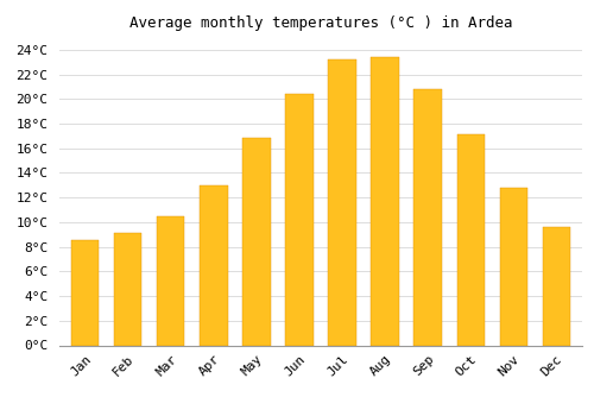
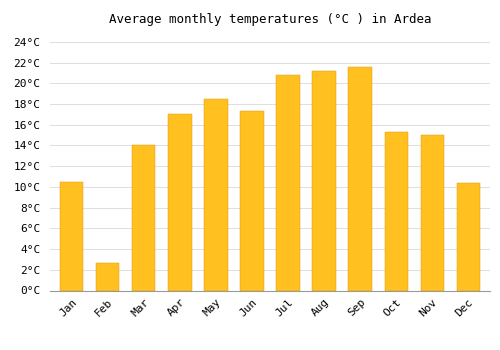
Jan: 8.5°C -> 10.5°C
Feb: 9.1°C -> 2.7°C
Mar: 10.5°C -> 14.0°C
Apr: 13.0°C -> 17.0°C
May: 16.8°C -> 18.5°C
Jun: 20.4°C -> 17.3°C
Jul: 23.2°C -> 20.8°C
Aug: 23.4°C -> 21.2°C
Sep: 20.8°C -> 21.6°C
Oct: 17.1°C -> 15.3°C
Nov: 12.8°C -> 15.0°C
Dec: 9.6°C -> 10.4°C
